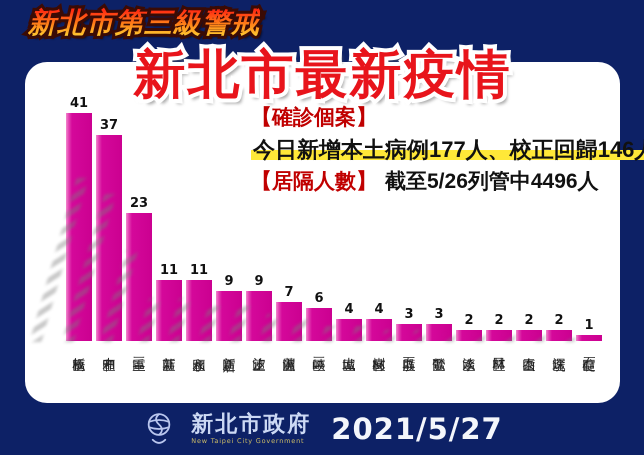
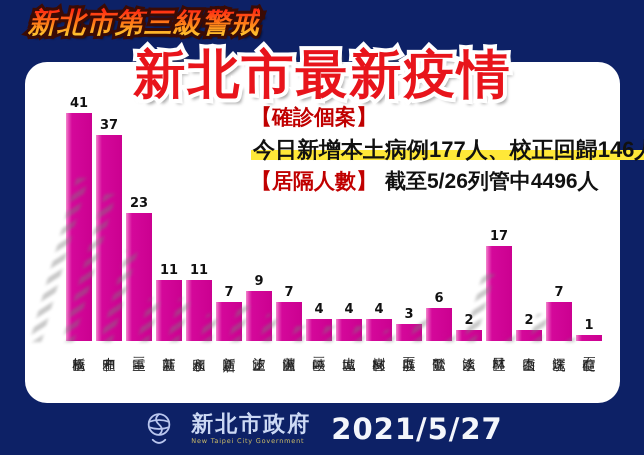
新店區: 9 -> 7
三峽區: 6 -> 4
鶯歌區: 3 -> 6
林口區: 2 -> 17
深坑區: 2 -> 7
